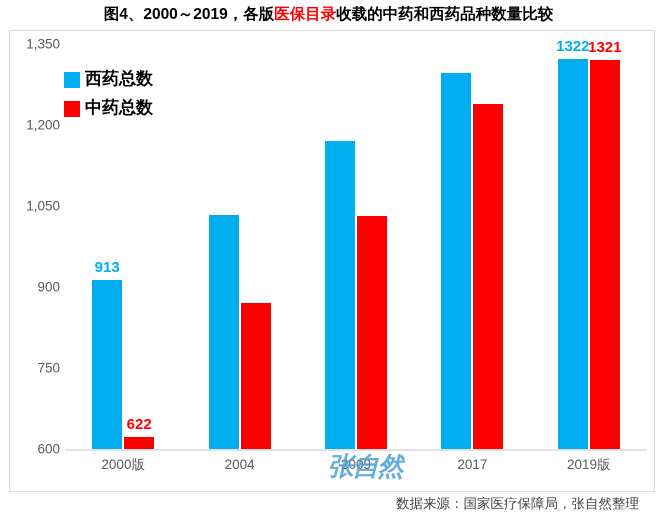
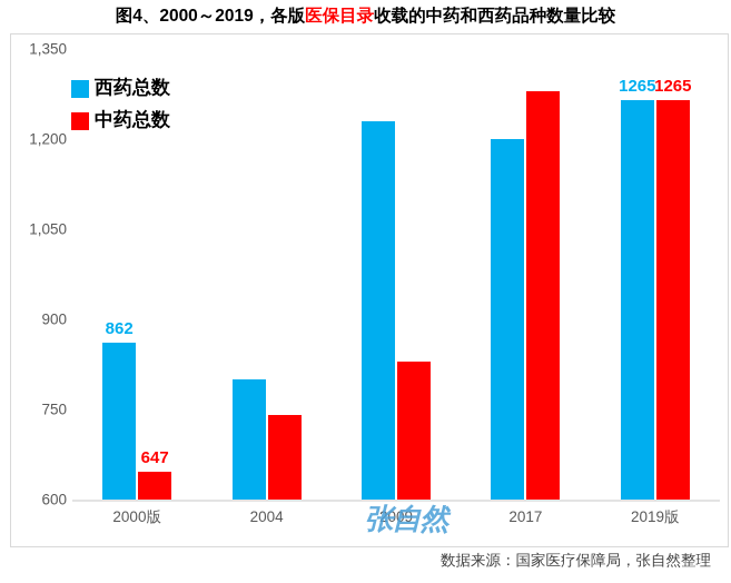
西药总数/2000版: 913 -> 862
中药总数/2000版: 622 -> 647
西药总数/2004: 1030 -> 800
中药总数/2004: 870 -> 740
西药总数/2009: 1170 -> 1230
中药总数/2009: 1030 -> 830
西药总数/2017: 1300 -> 1200
中药总数/2017: 1240 -> 1280
西药总数/2019版: 1322 -> 1265
中药总数/2019版: 1321 -> 1265
